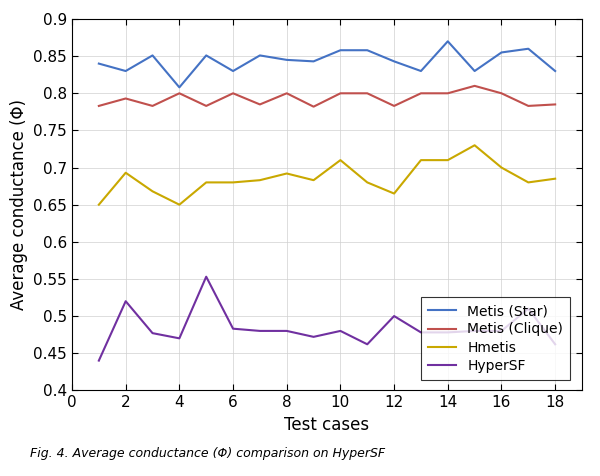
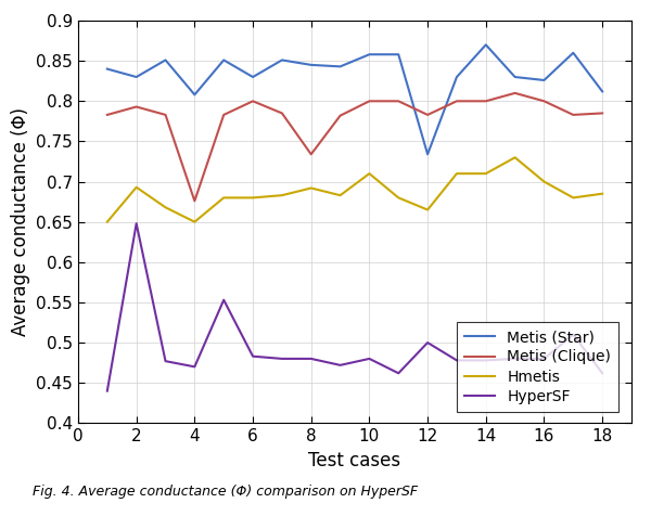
HyperSF/2: 0.520 -> 0.648
Metis (Clique)/4: 0.800 -> 0.676
Metis (Clique)/8: 0.800 -> 0.734
Metis (Star)/12: 0.843 -> 0.734
Metis (Star)/16: 0.855 -> 0.826
Metis (Star)/18: 0.830 -> 0.812
